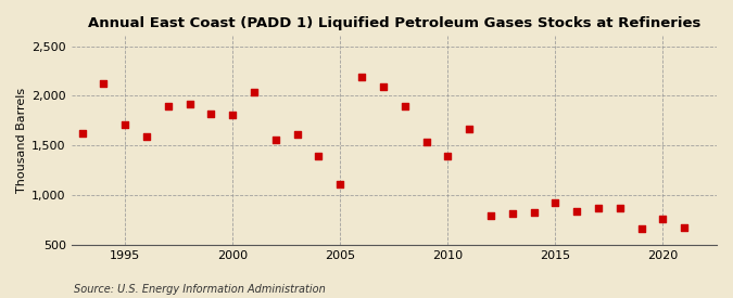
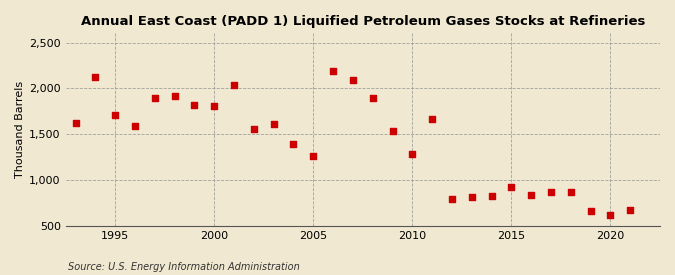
2005: 1,110 -> 1,260
2010: 1,390 -> 1,280
2020: 760 -> 620
